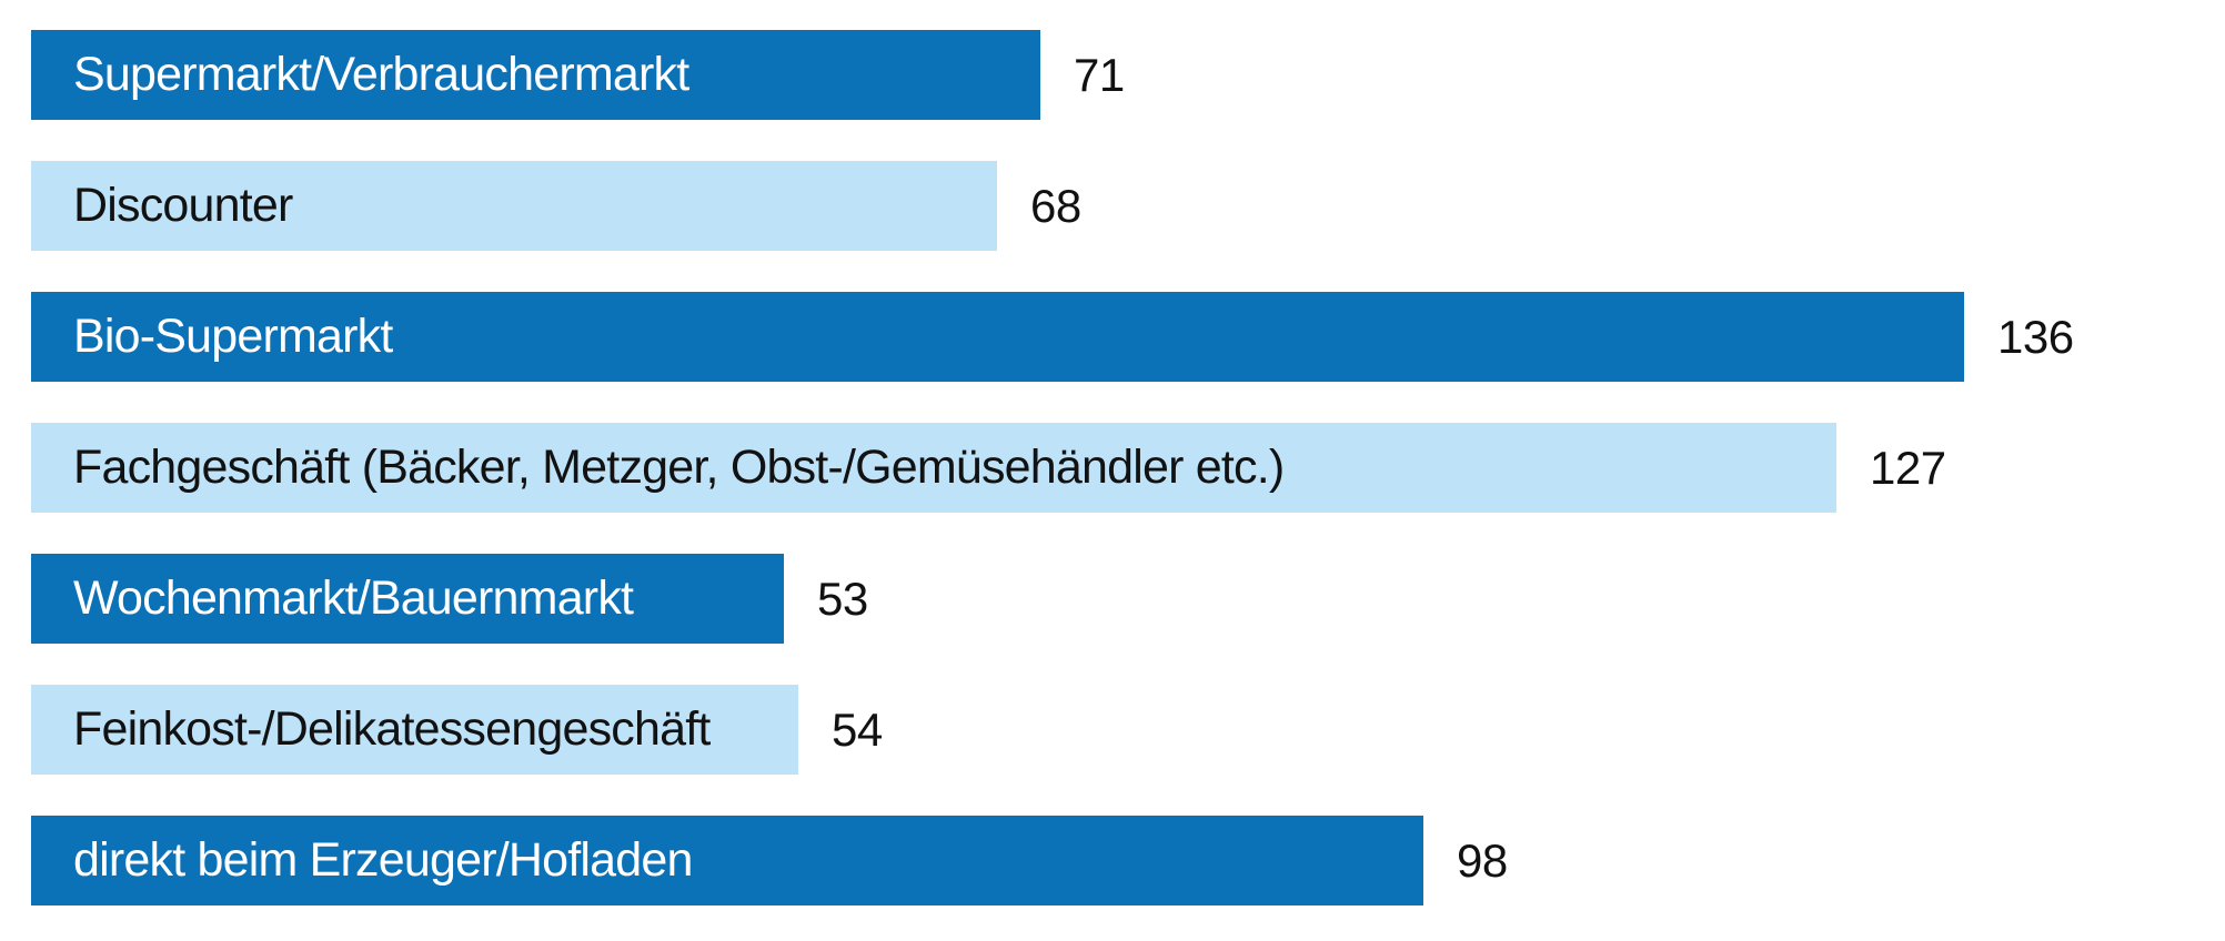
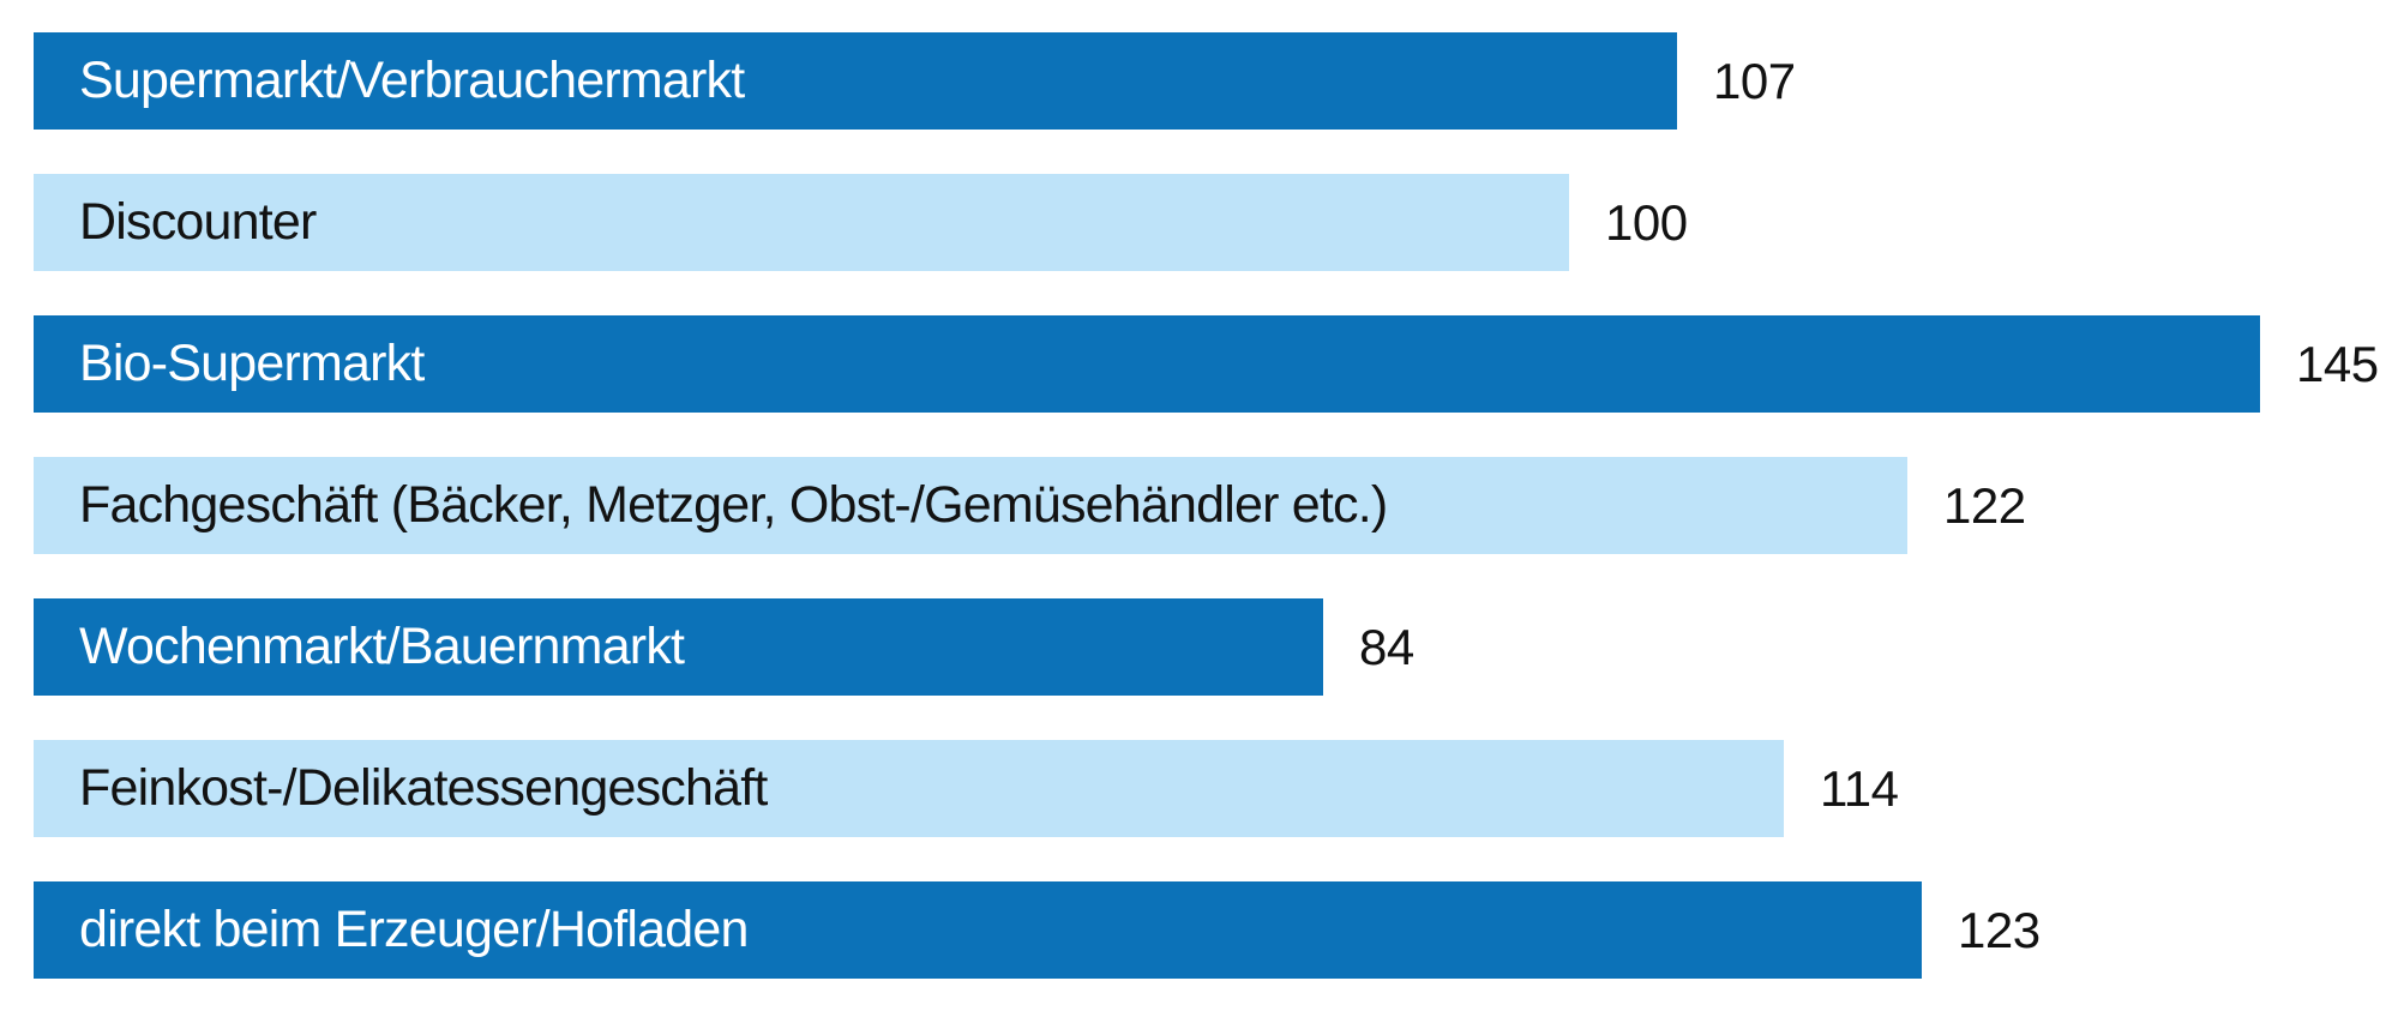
Supermarkt/Verbrauchermarkt: 71 -> 107
Discounter: 68 -> 100
Bio-Supermarkt: 136 -> 145
Fachgeschäft (Bäcker, Metzger, Obst-/Gemüsehändler etc.): 127 -> 122
Wochenmarkt/Bauernmarkt: 53 -> 84
Feinkost-/Delikatessengeschäft: 54 -> 114
direkt beim Erzeuger/Hofladen: 98 -> 123
